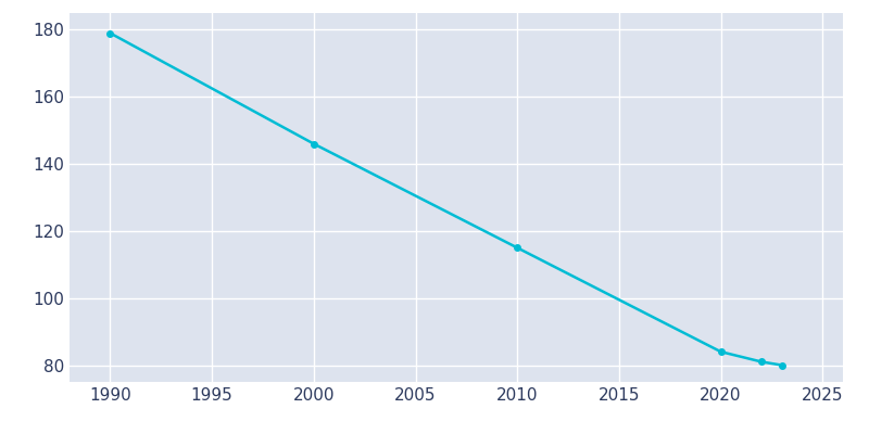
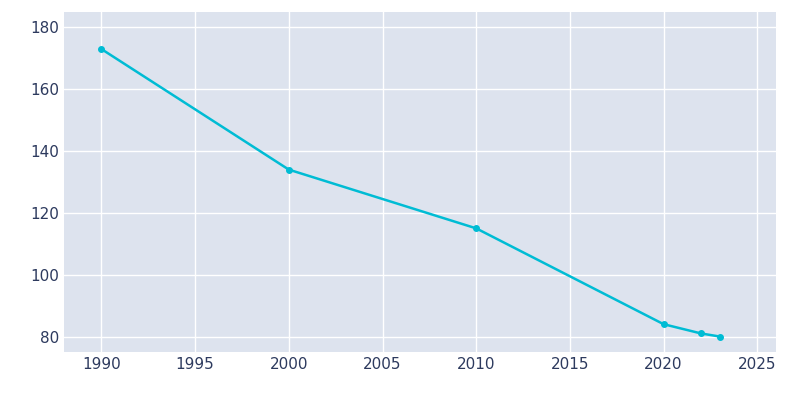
1990: 179 -> 173
2000: 146 -> 134
